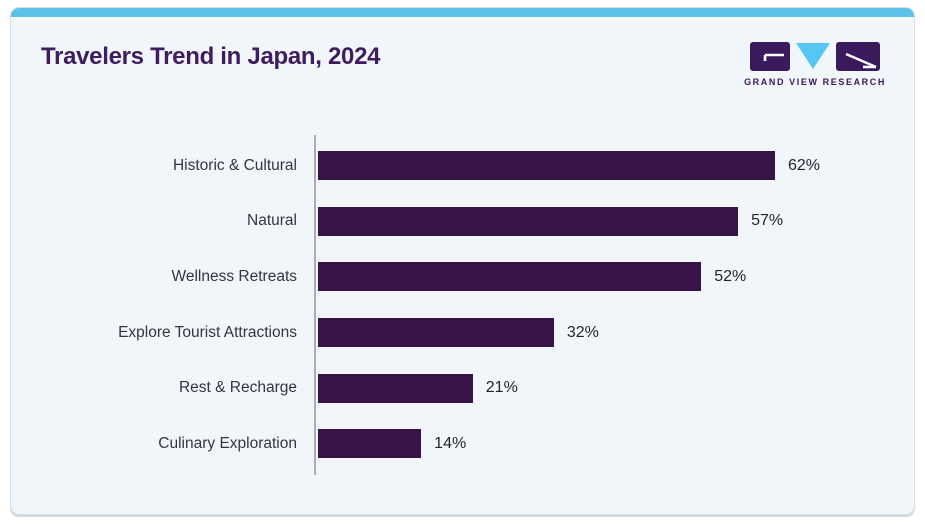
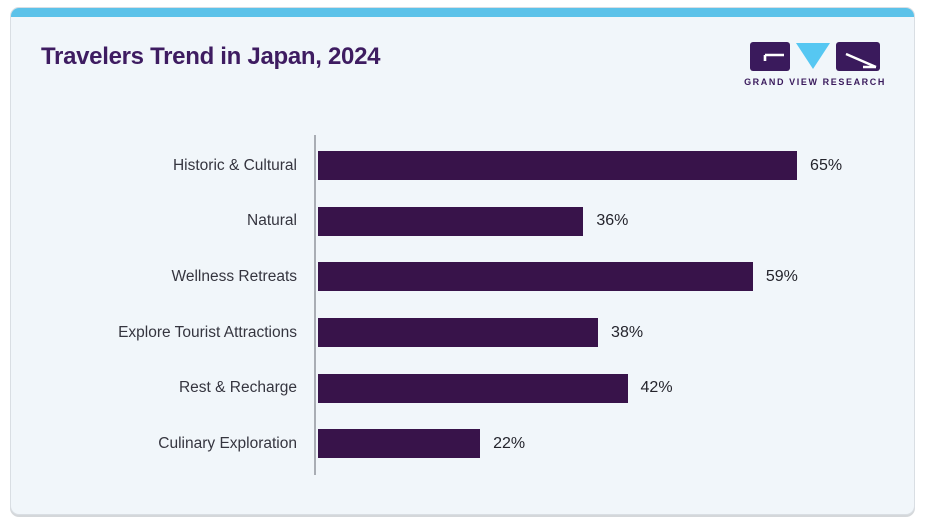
Historic & Cultural: 62% -> 65%
Natural: 57% -> 36%
Wellness Retreats: 52% -> 59%
Explore Tourist Attractions: 32% -> 38%
Rest & Recharge: 21% -> 42%
Culinary Exploration: 14% -> 22%
